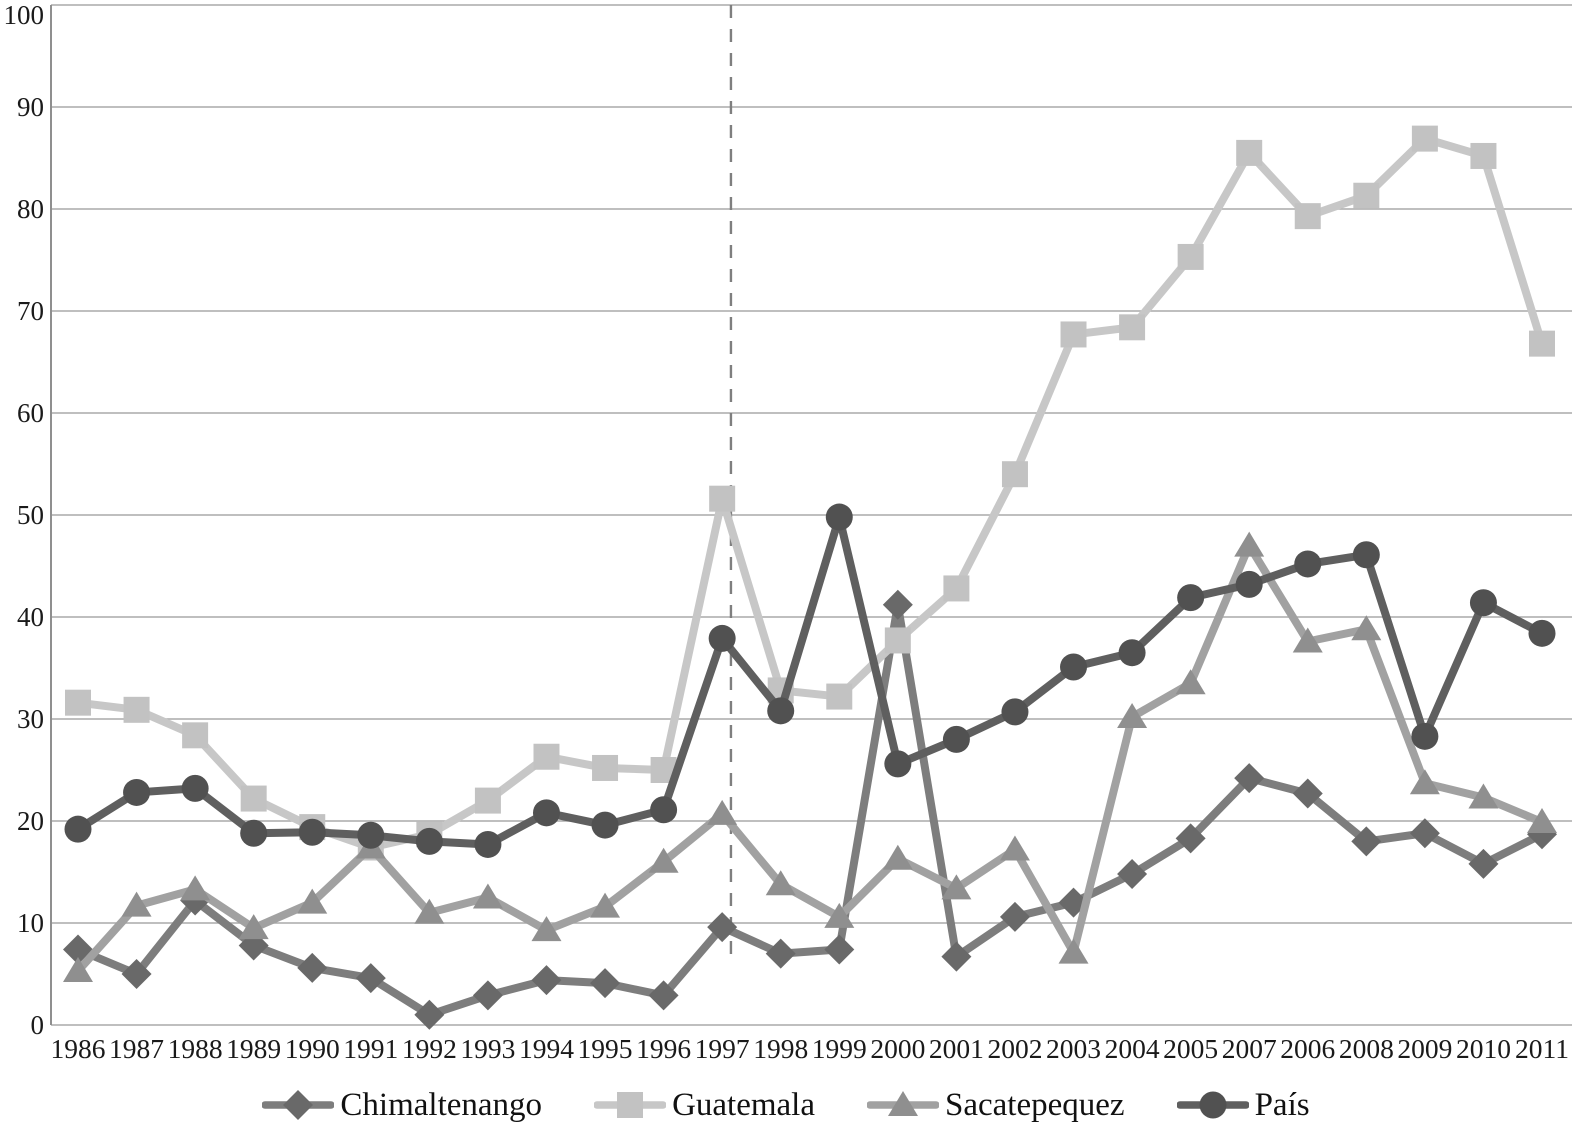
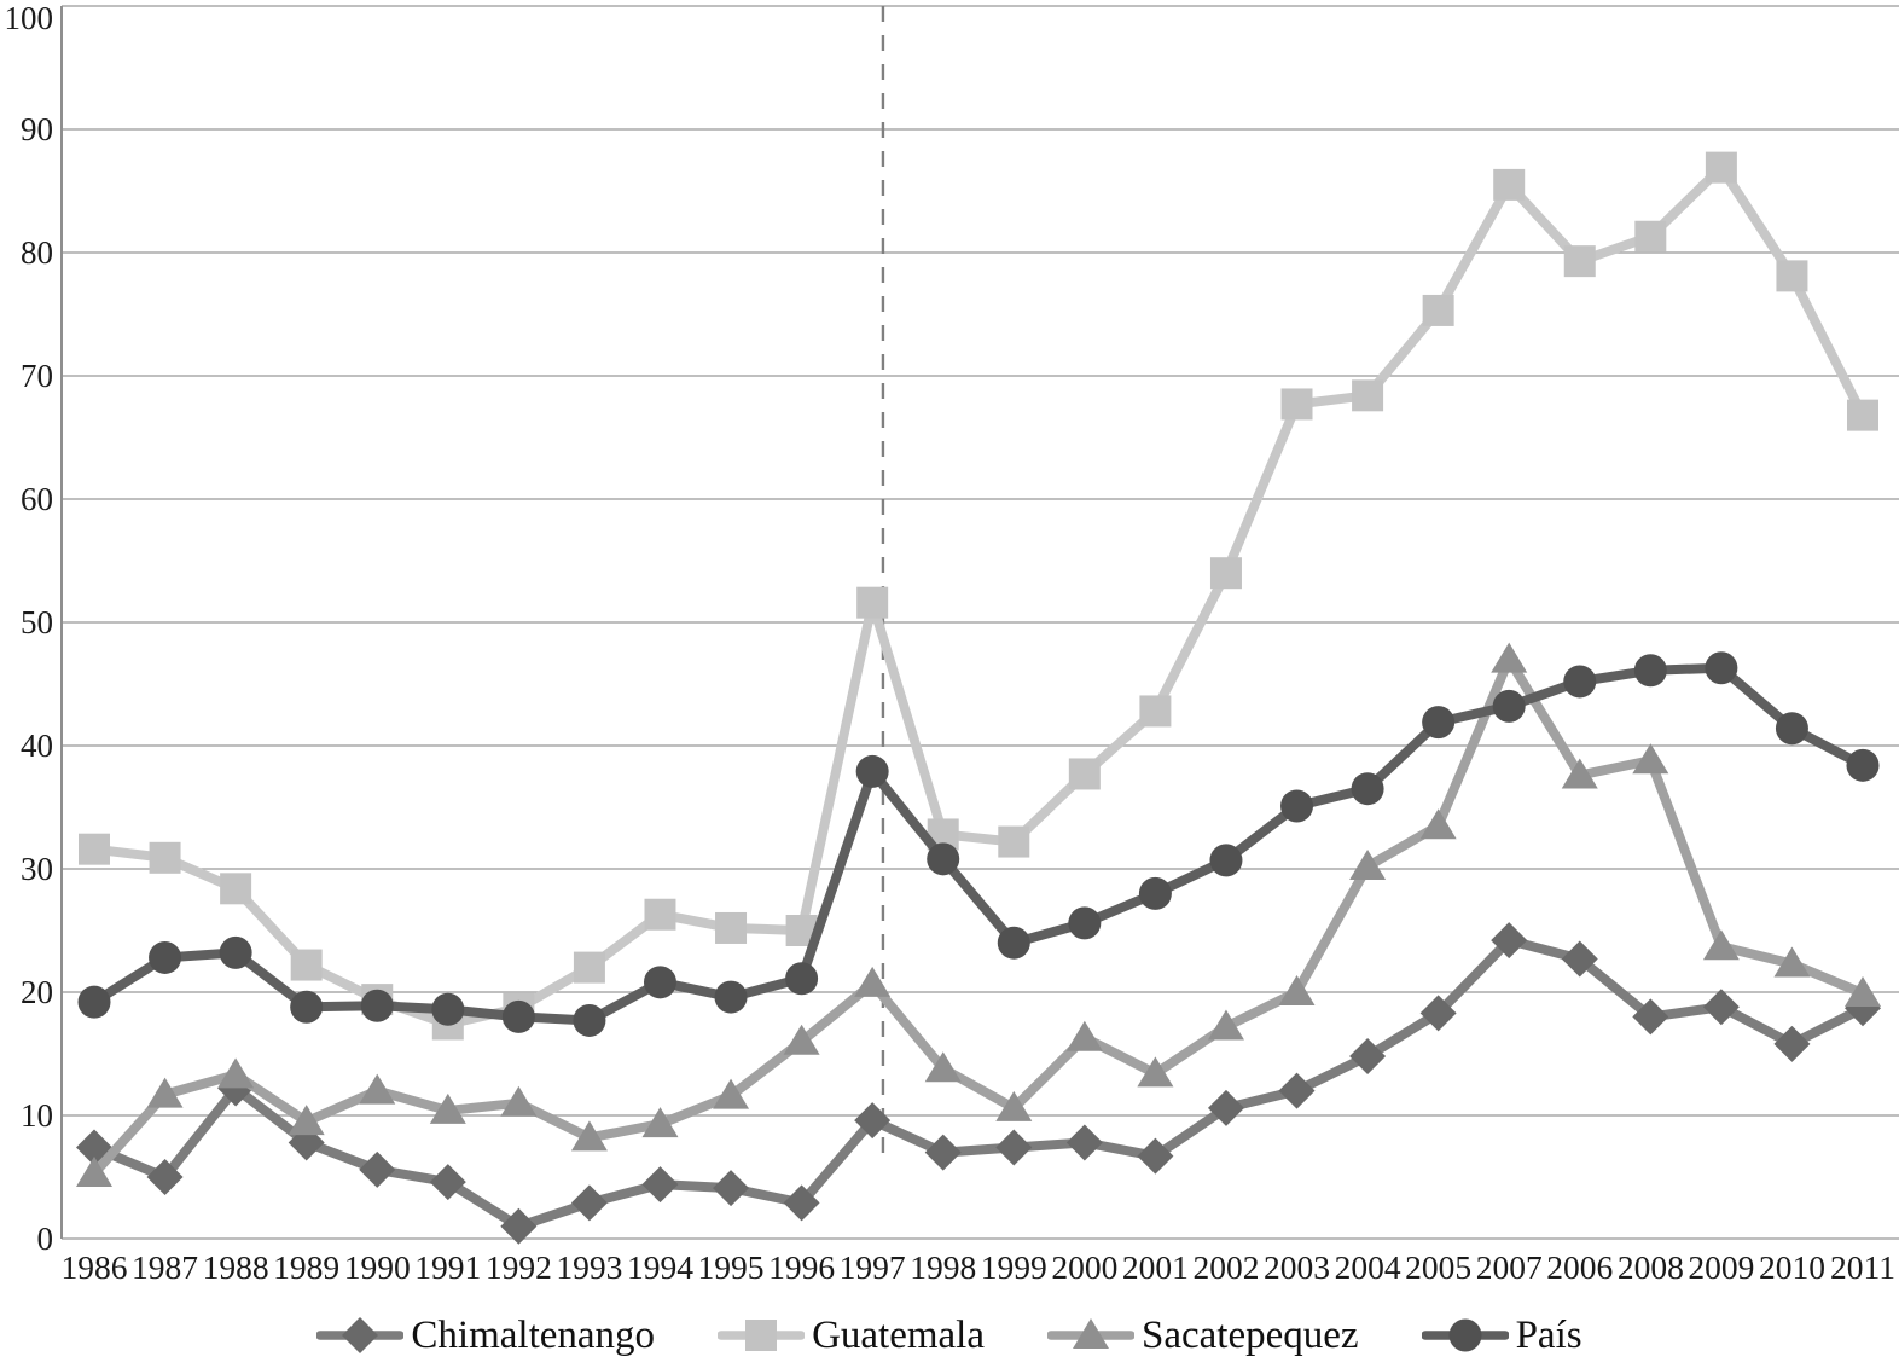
Sacatepequez/1991: 17.4 -> 10.4
Sacatepequez/1993: 12.5 -> 8.2
País/1999: 49.8 -> 24.0
Chimaltenango/2000: 41.2 -> 7.8
Sacatepequez/2003: 7.1 -> 20.0
País/2009: 28.3 -> 46.3
Guatemala/2010: 85.2 -> 78.1
